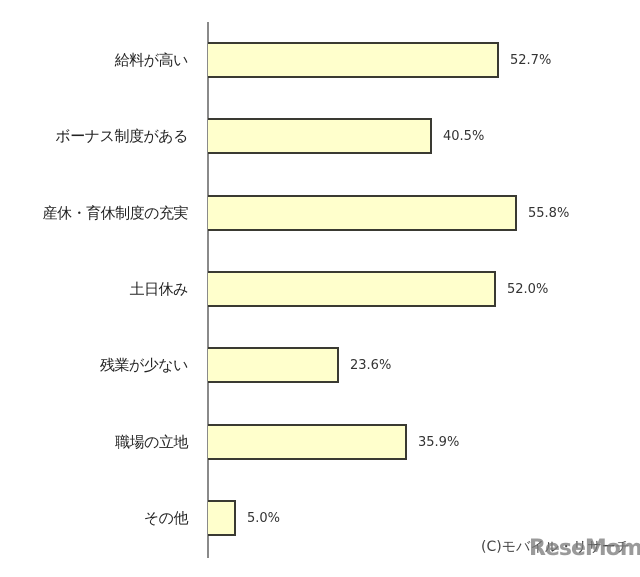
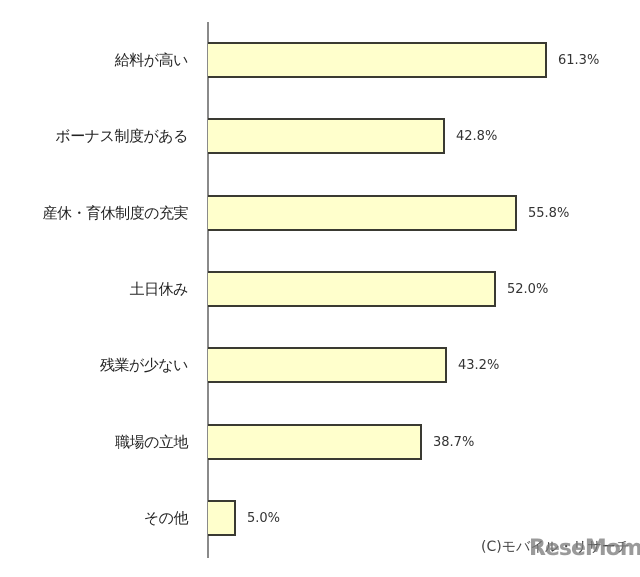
給料が高い: 52.7% -> 61.3%
ボーナス制度がある: 40.5% -> 42.8%
残業が少ない: 23.6% -> 43.2%
職場の立地: 35.9% -> 38.7%
